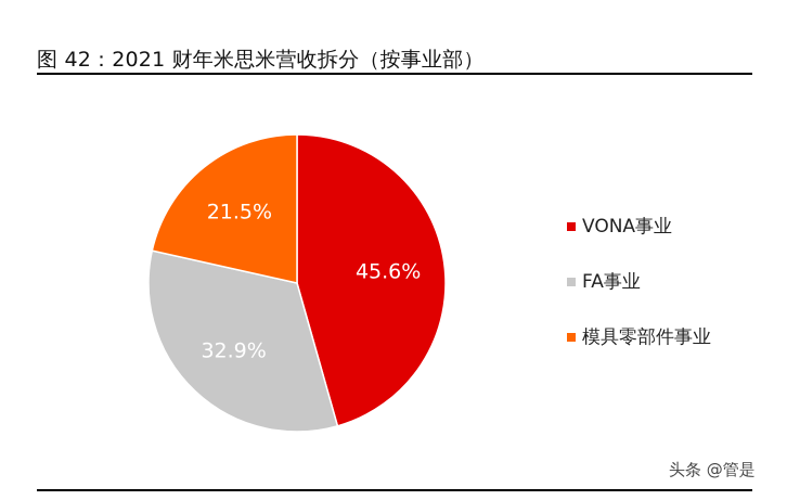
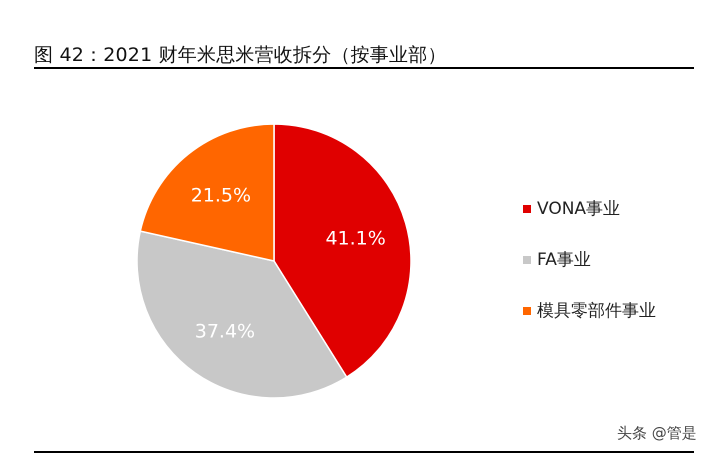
VONA事业: 45.6% -> 41.1%
FA事业: 32.9% -> 37.4%
